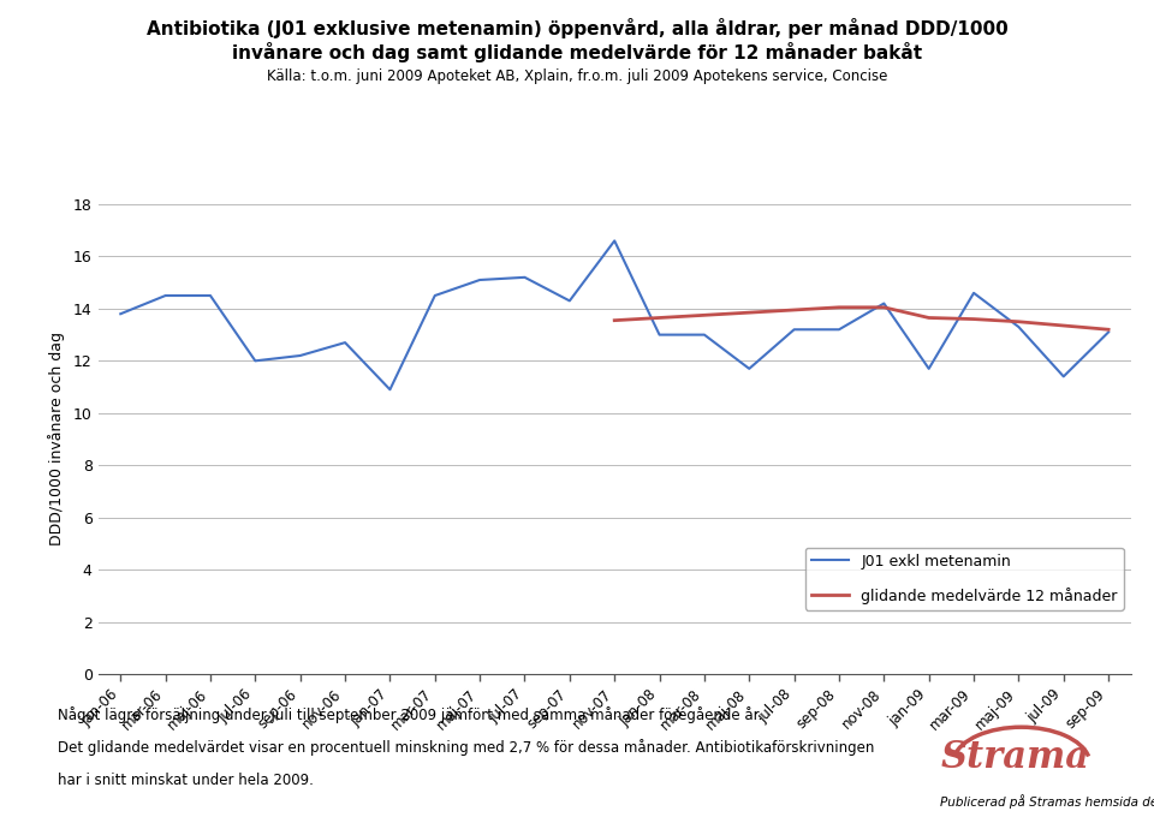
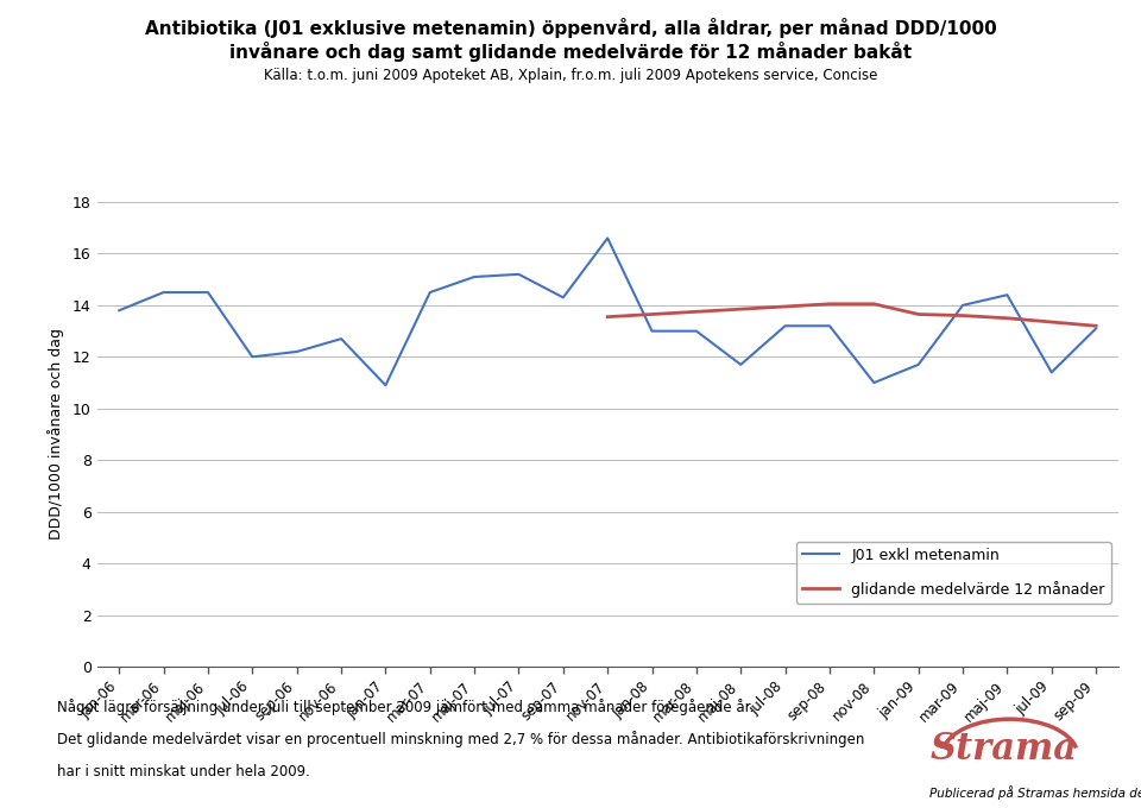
J01 exkl metenamin/nov-08: 14.2 -> 11.0
J01 exkl metenamin/mar-09: 14.6 -> 14.0
J01 exkl metenamin/maj-09: 13.3 -> 14.4
